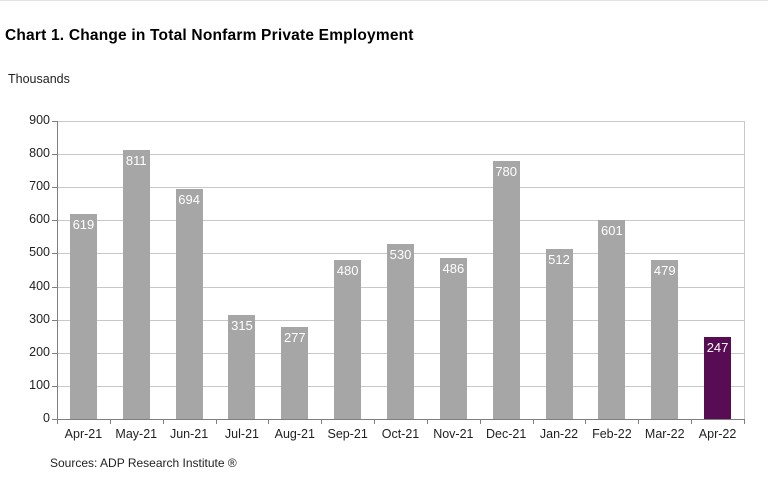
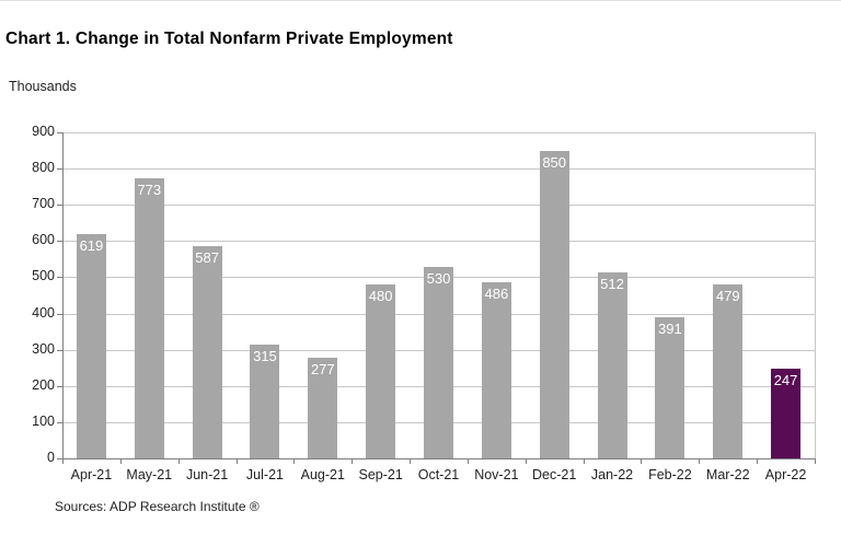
May-21: 811 -> 773
Jun-21: 694 -> 587
Dec-21: 780 -> 850
Feb-22: 601 -> 391
